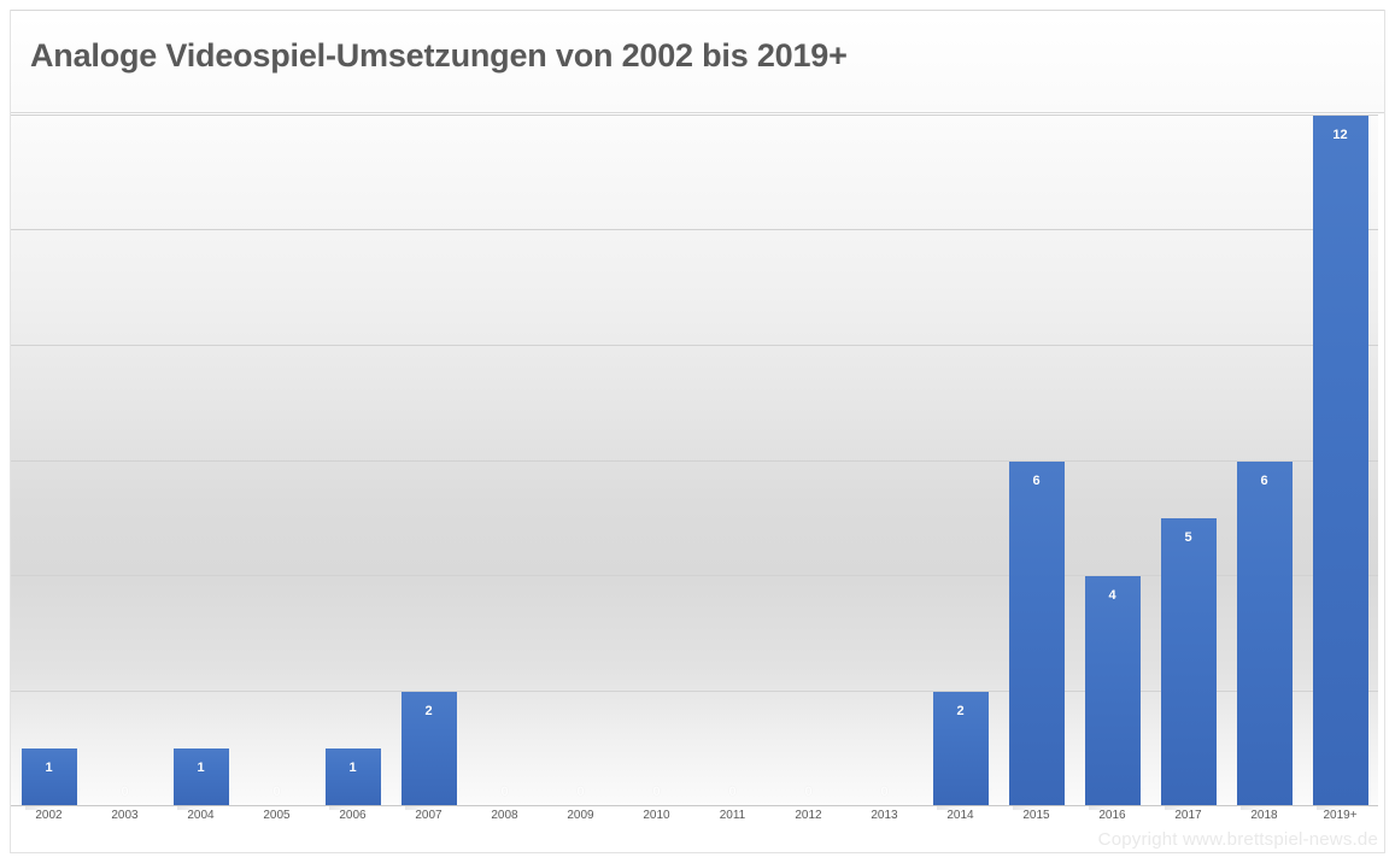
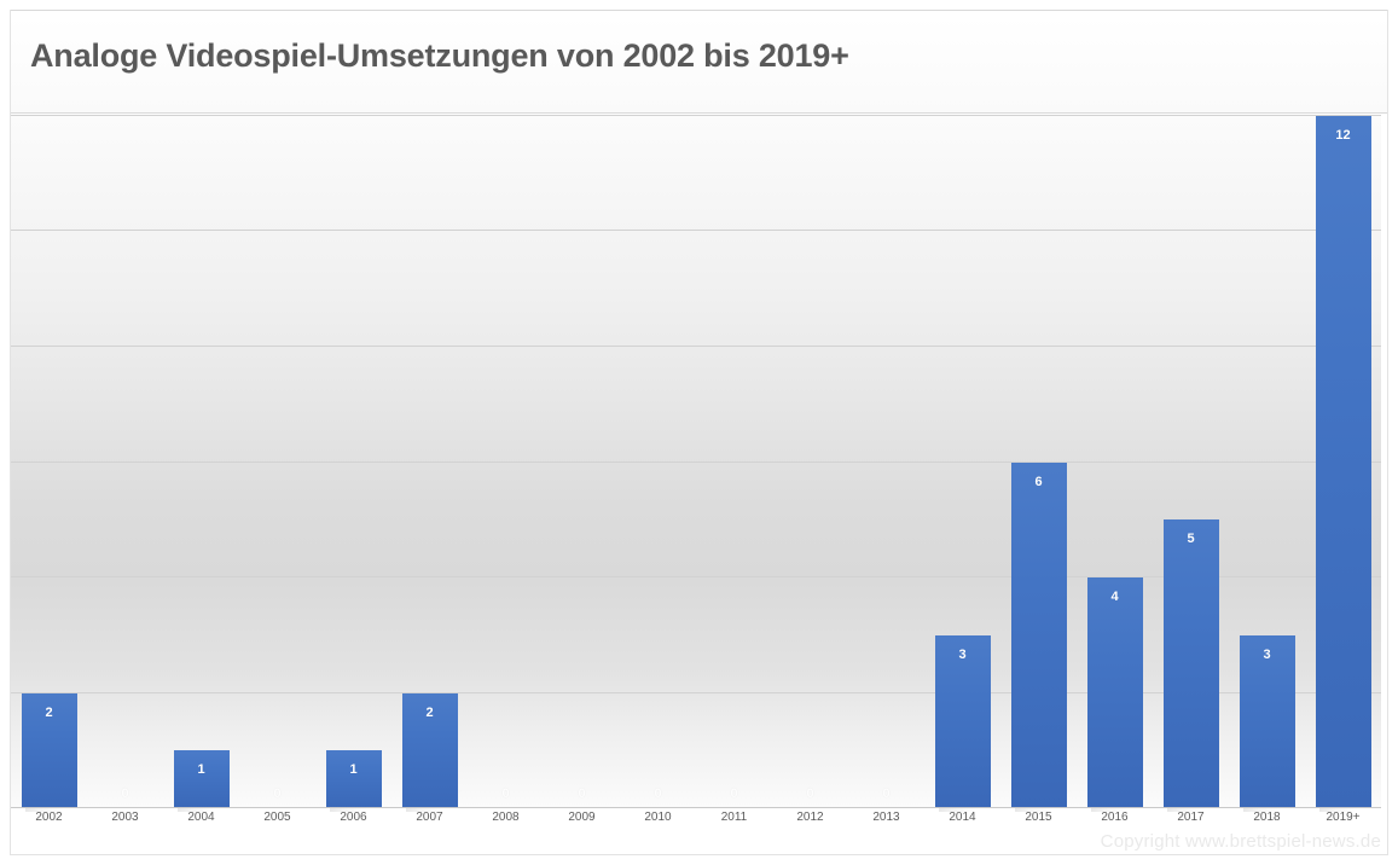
2002: 1 -> 2
2014: 2 -> 3
2018: 6 -> 3
